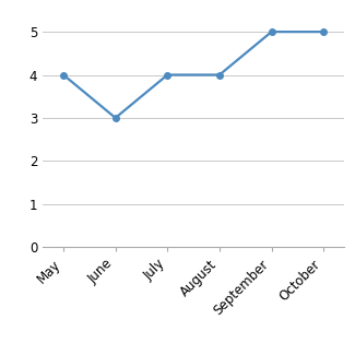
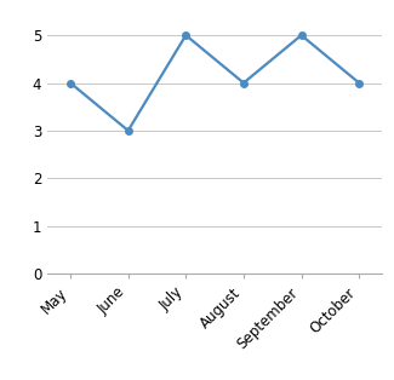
July: 4 -> 5
October: 5 -> 4
